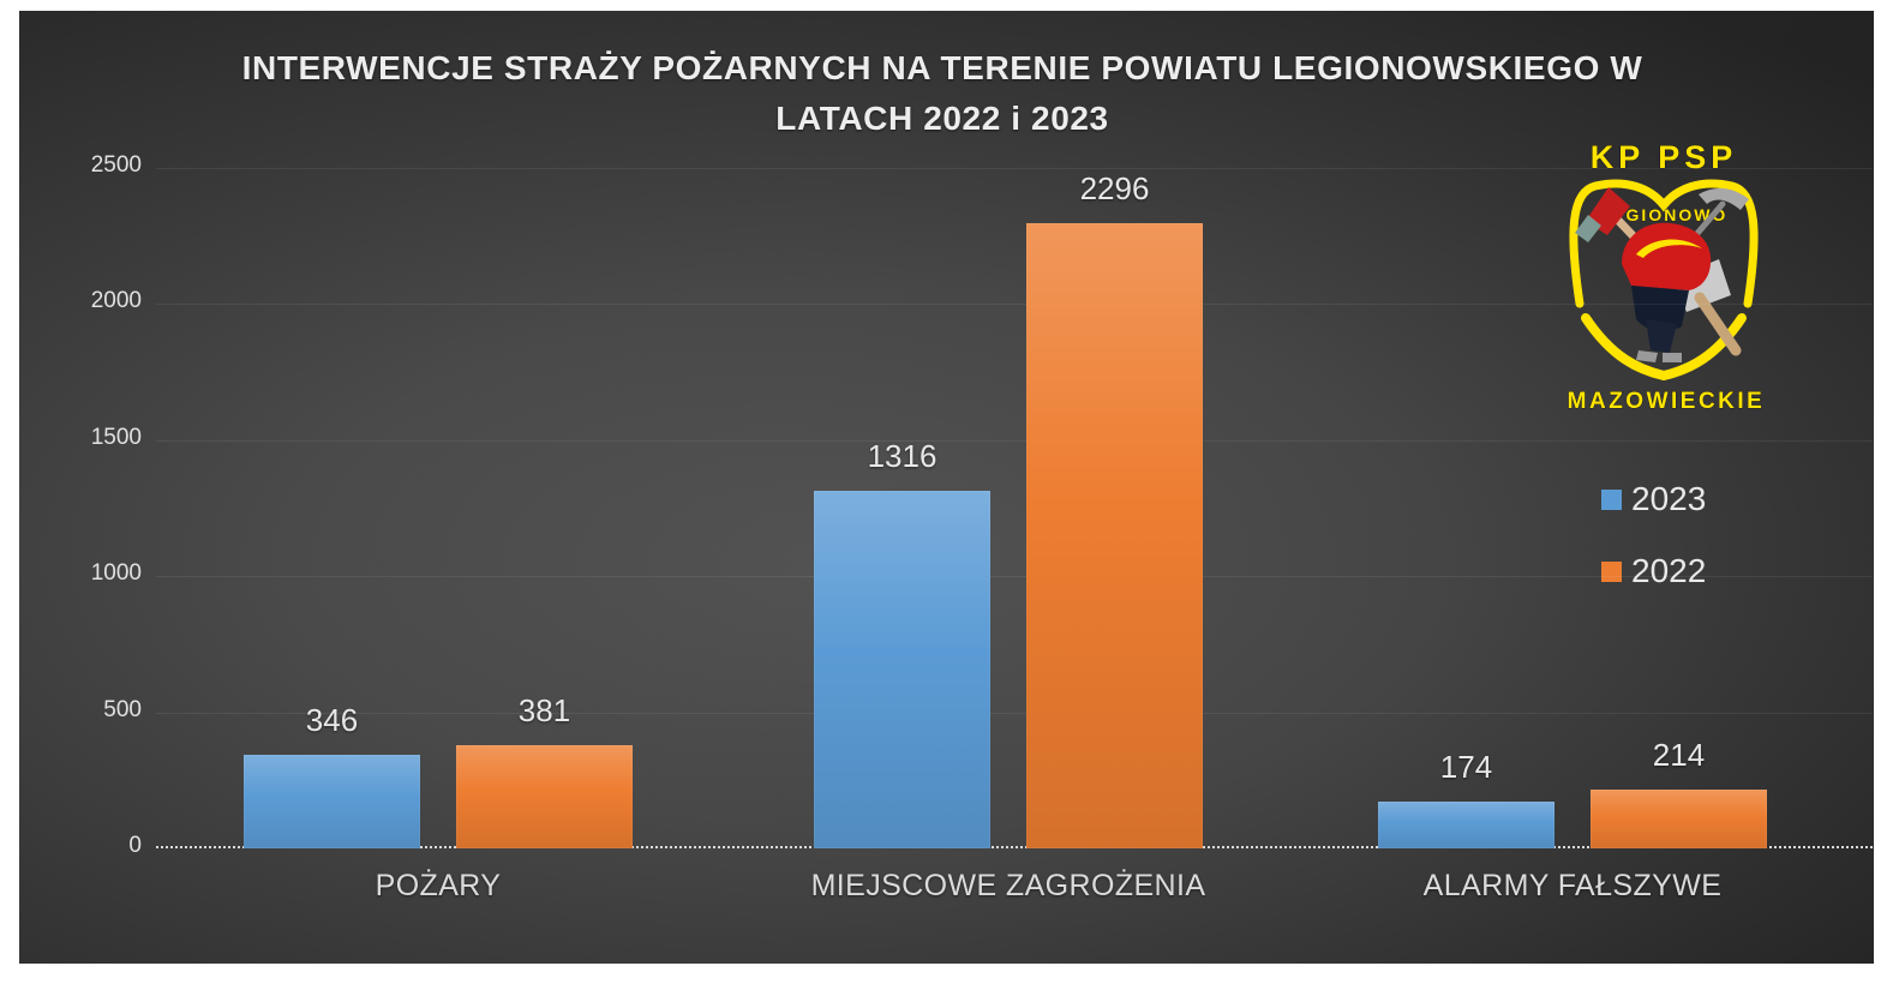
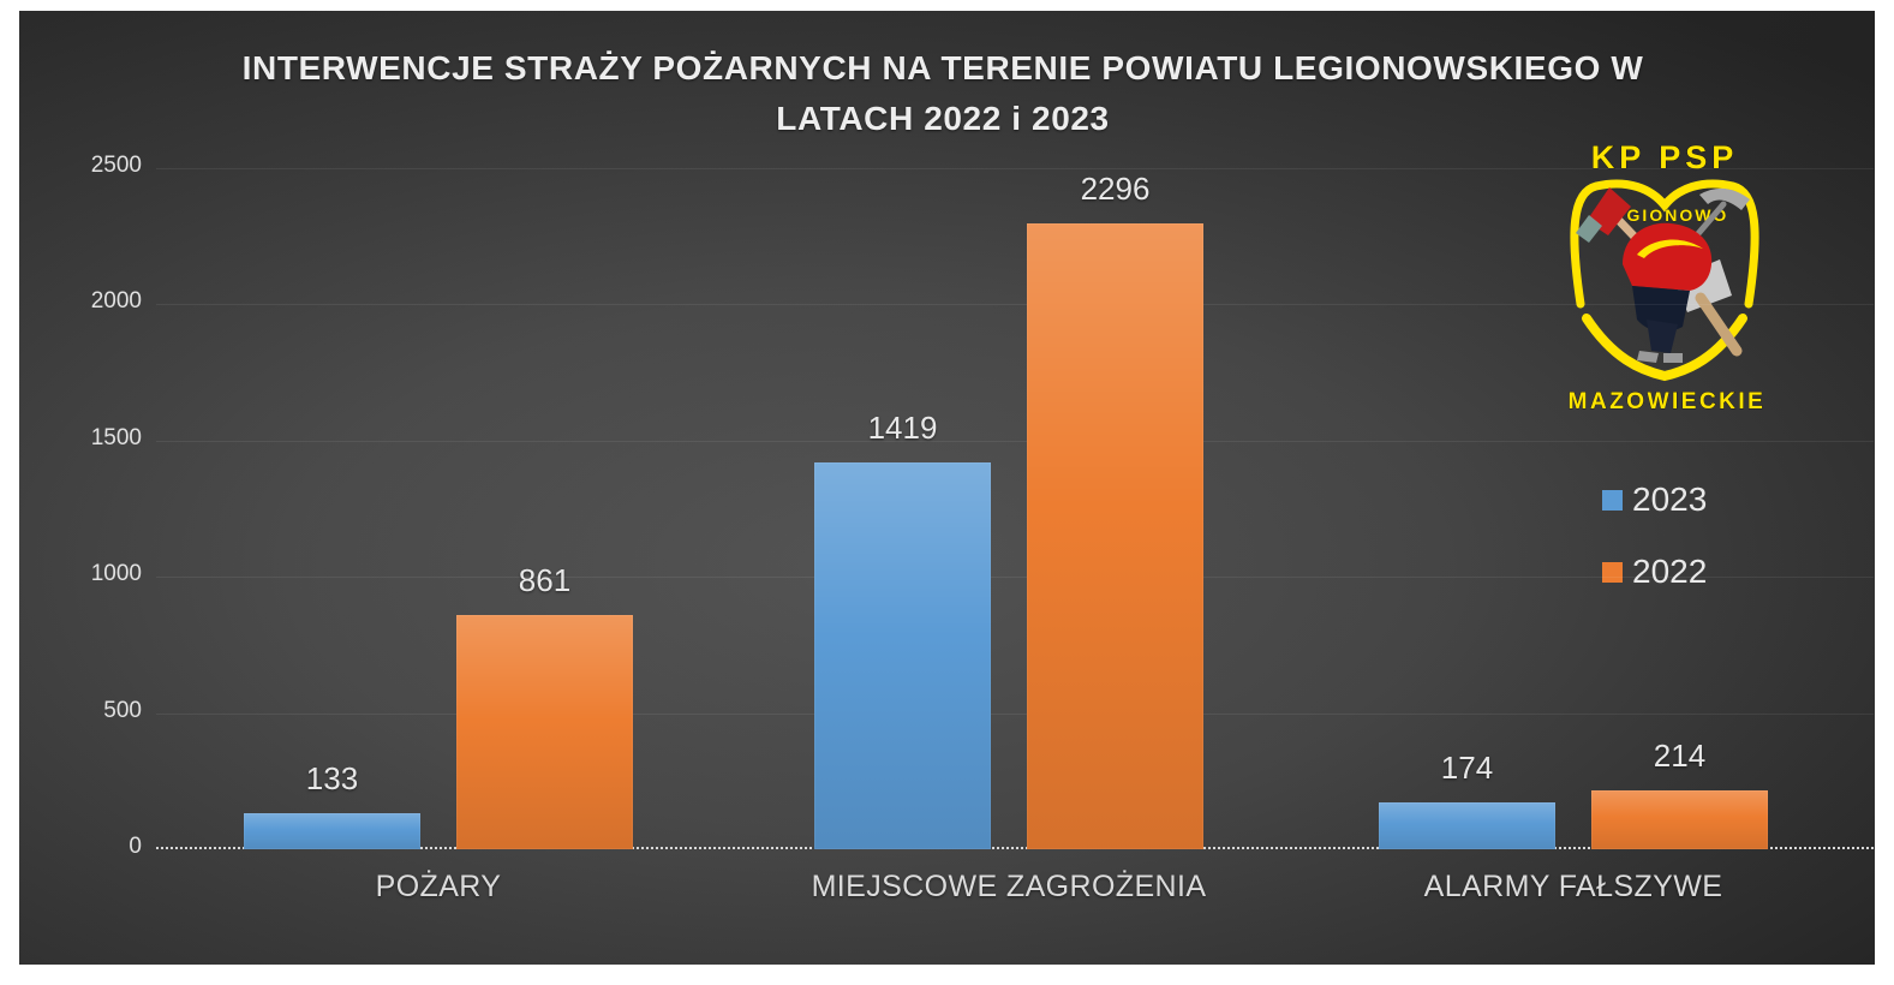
2023/POŻARY: 346 -> 133
2022/POŻARY: 381 -> 861
2023/MIEJSCOWE ZAGROŻENIA: 1316 -> 1419
